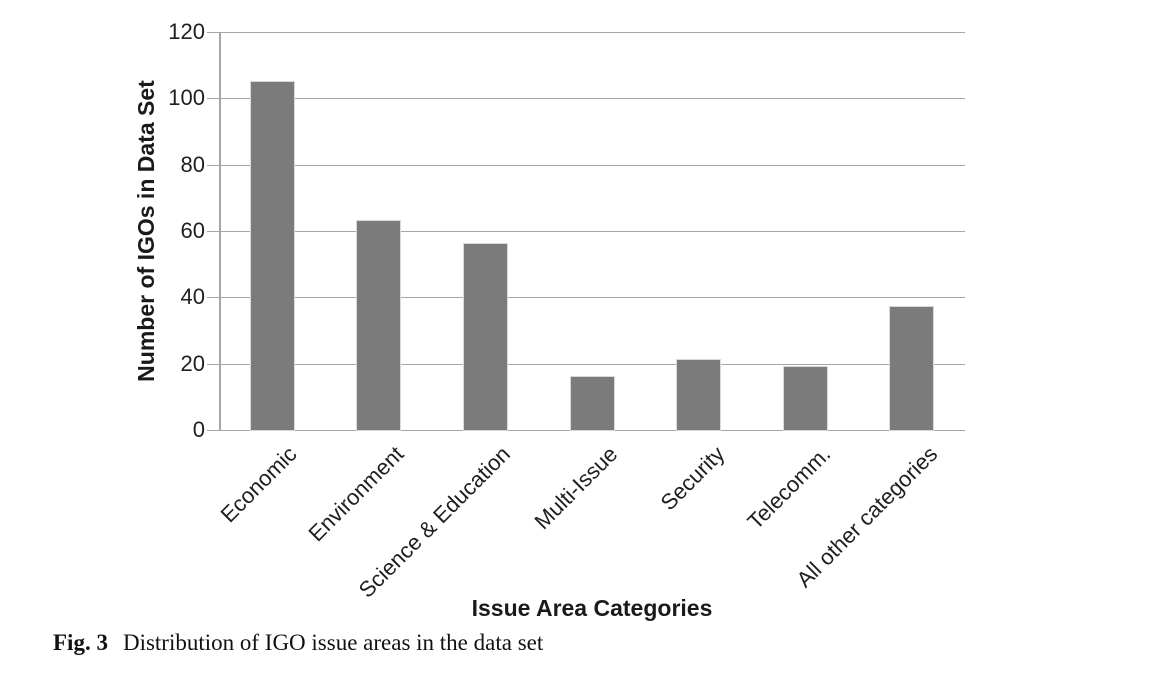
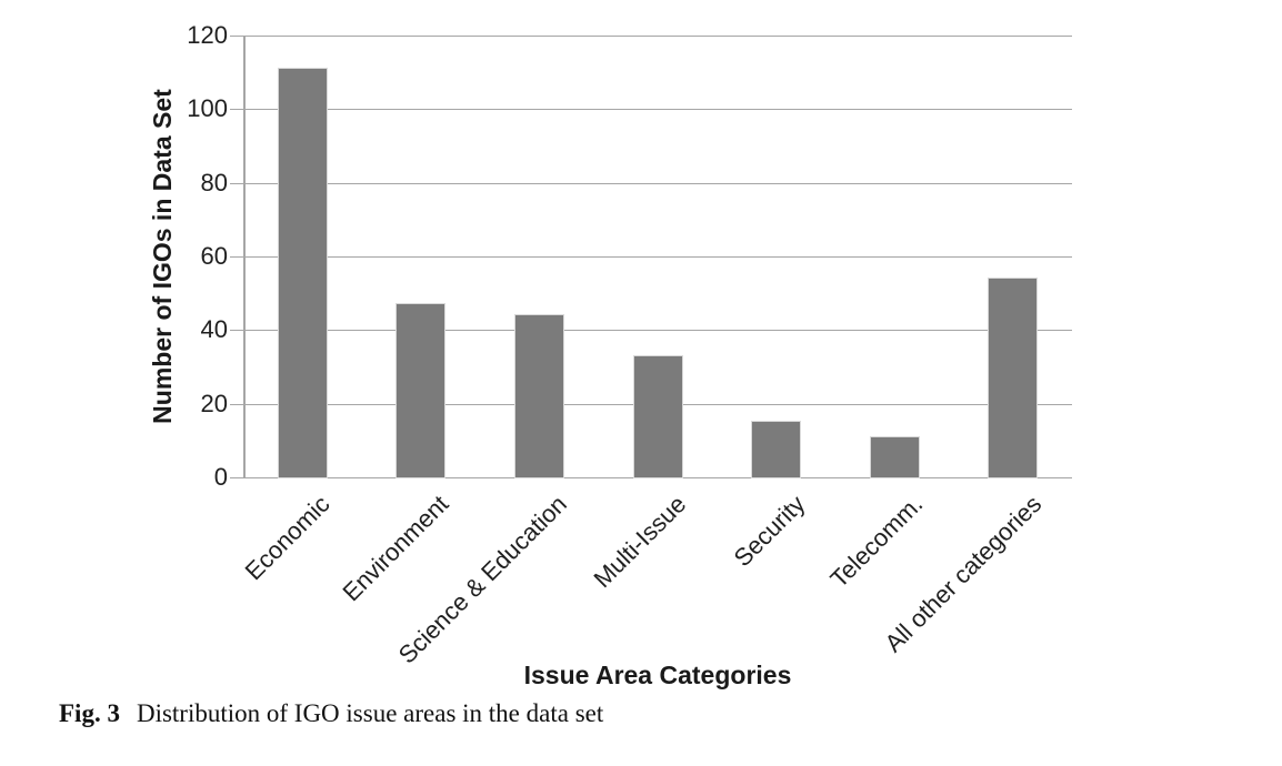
Economic: 105 -> 111
Environment: 63 -> 47
Science & Education: 56 -> 44
Multi-Issue: 16 -> 33
Security: 21 -> 15
Telecomm.: 19 -> 11
All other categories: 37 -> 54
